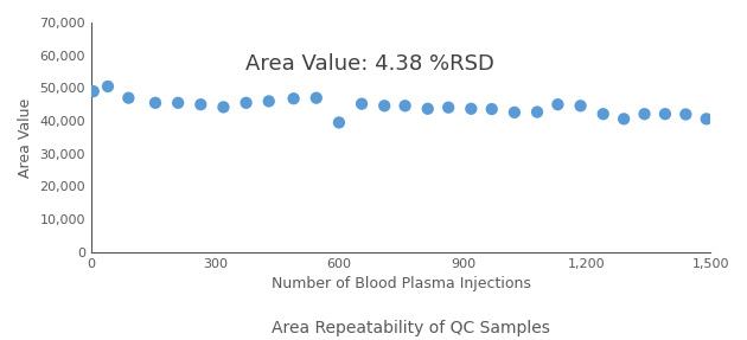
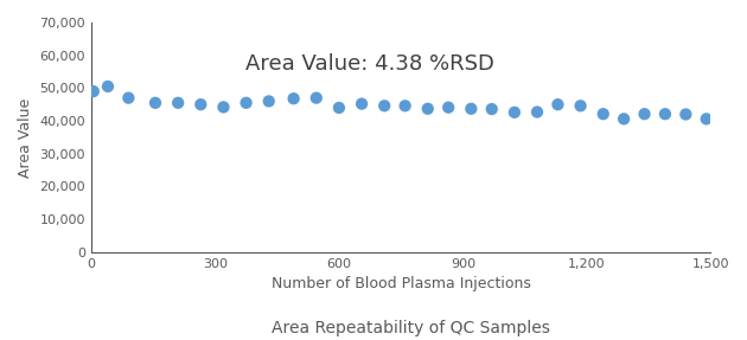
600: 39,500 -> 44,000
